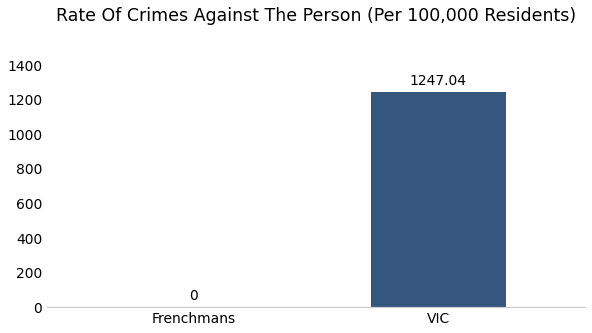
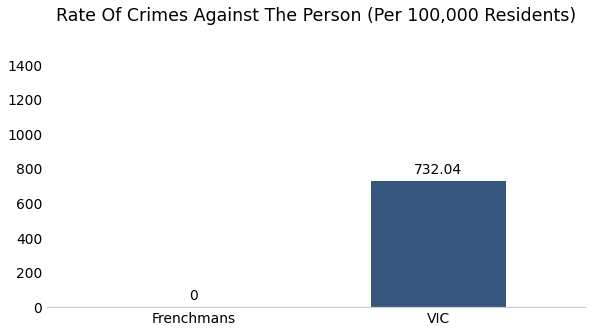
VIC: 1247.04 -> 732.04
